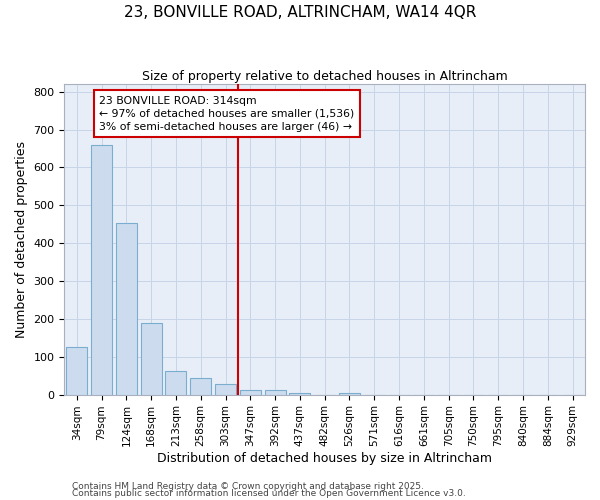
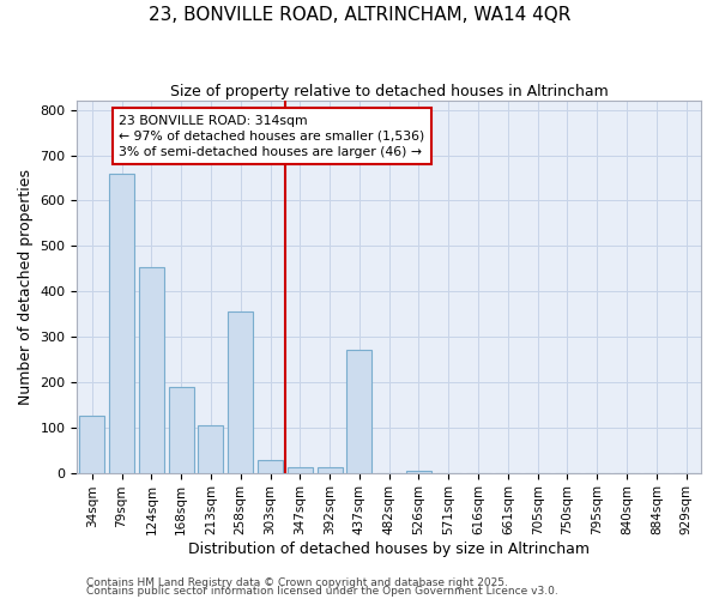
213sqm: 63 -> 105
258sqm: 45 -> 355
437sqm: 5 -> 270
